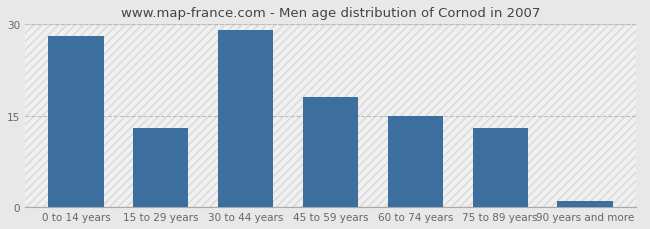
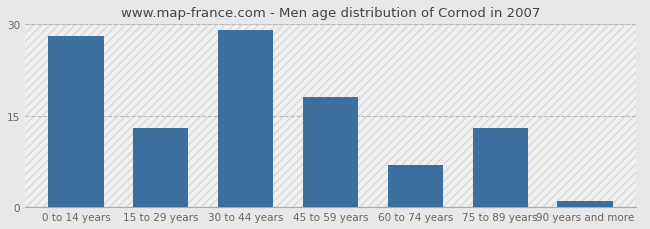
60 to 74 years: 15 -> 7
